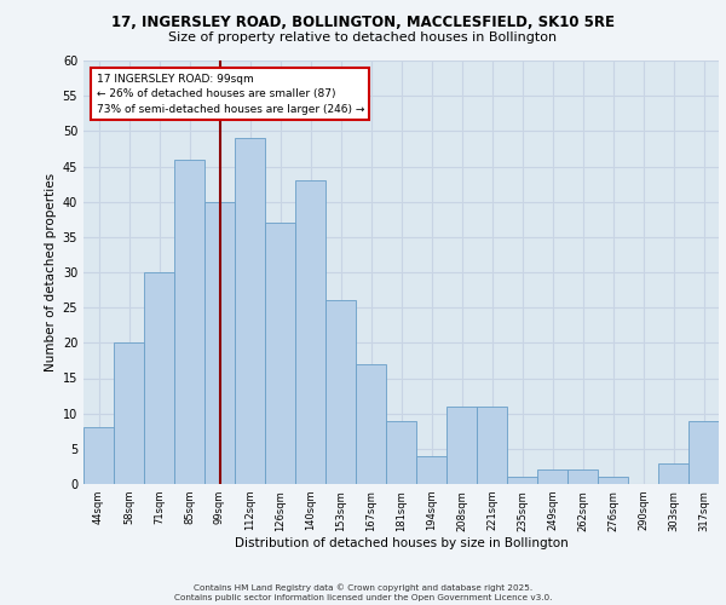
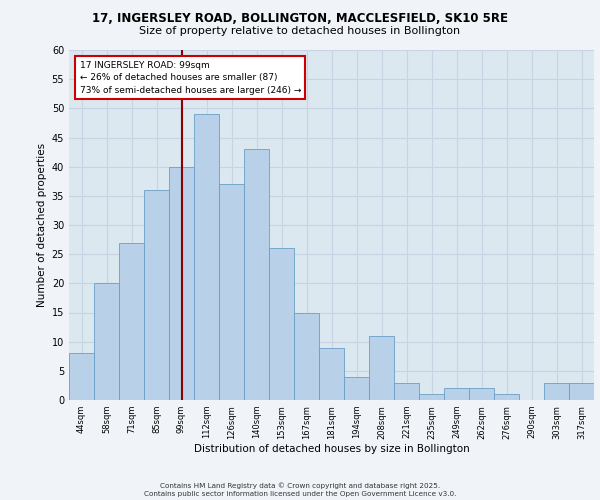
71sqm: 30 -> 27
85sqm: 46 -> 36
167sqm: 17 -> 15
221sqm: 11 -> 3
317sqm: 9 -> 3
